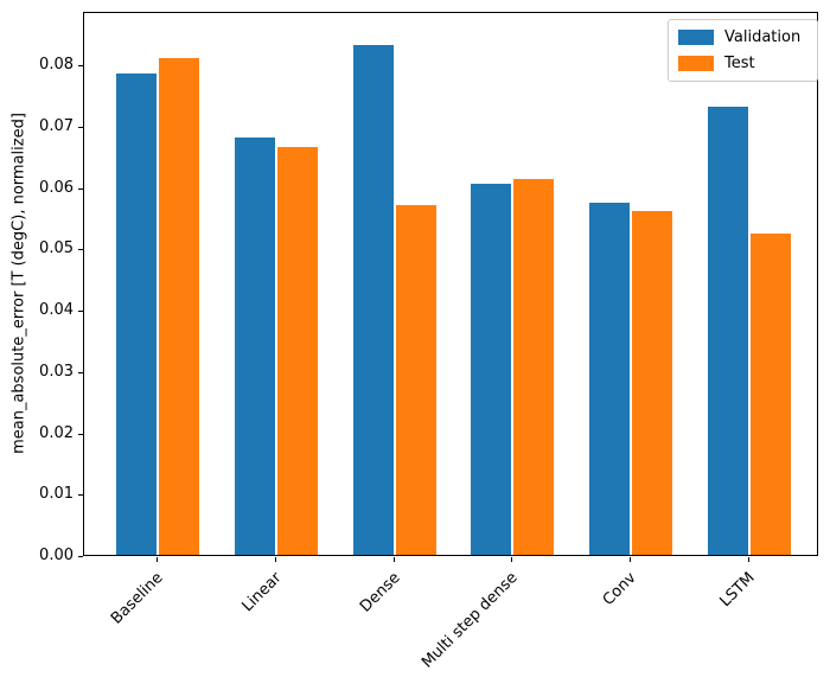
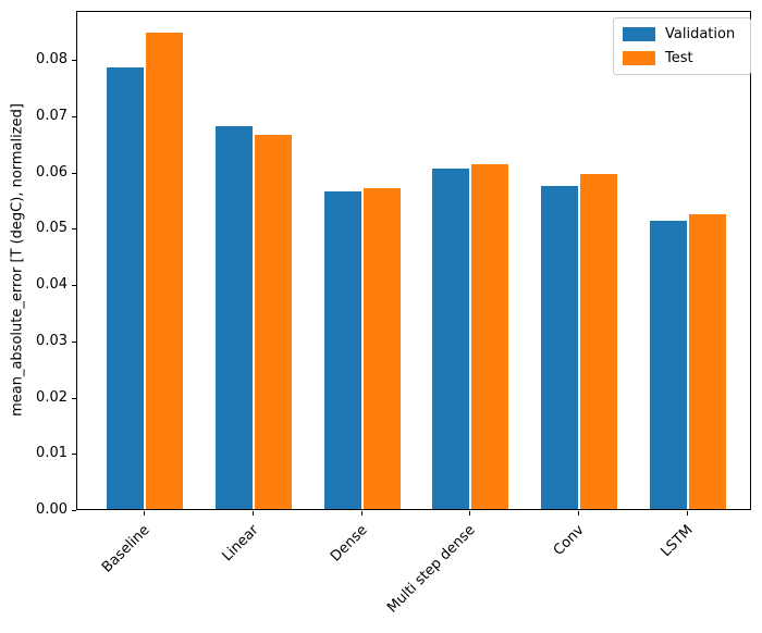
Test/Baseline: 0.081 -> 0.085
Validation/Dense: 0.083 -> 0.056
Test/Conv: 0.056 -> 0.059
Validation/LSTM: 0.073 -> 0.051
